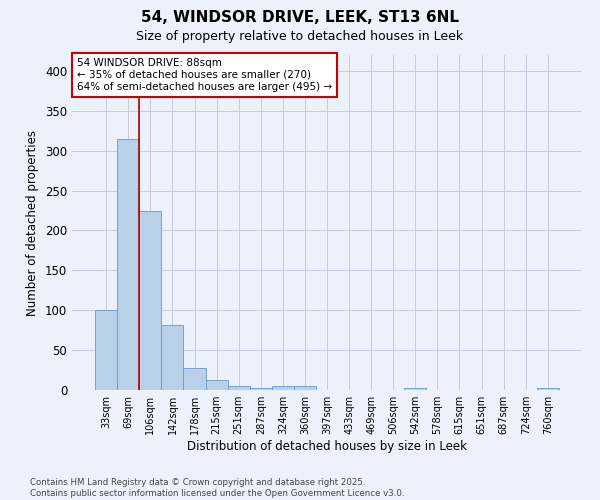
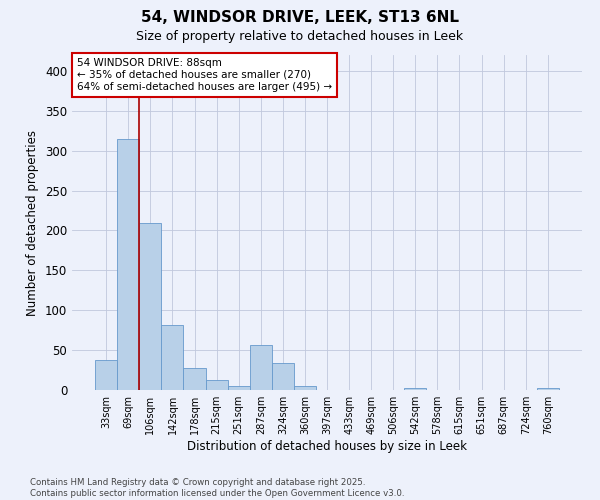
33sqm: 100 -> 38
106sqm: 225 -> 210
287sqm: 3 -> 56
324sqm: 5 -> 34
